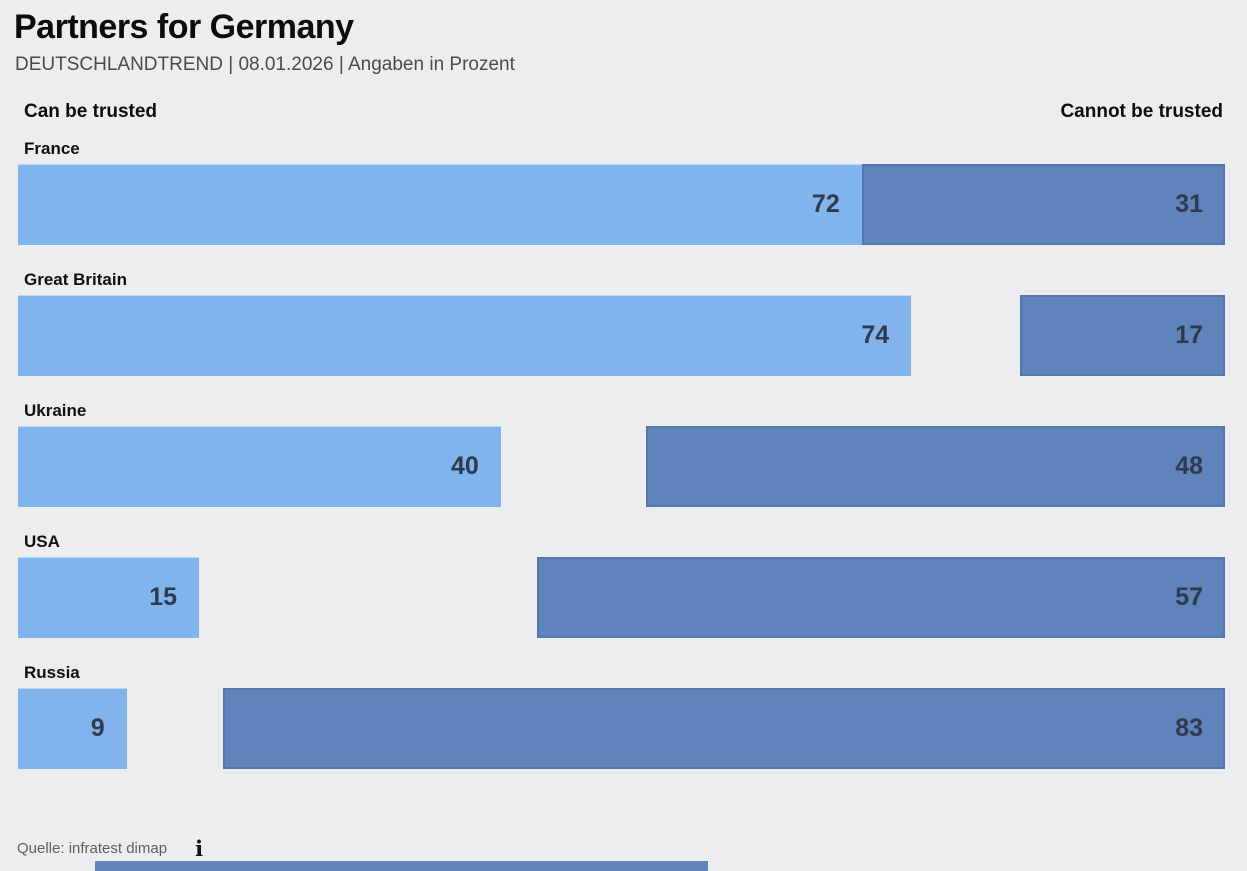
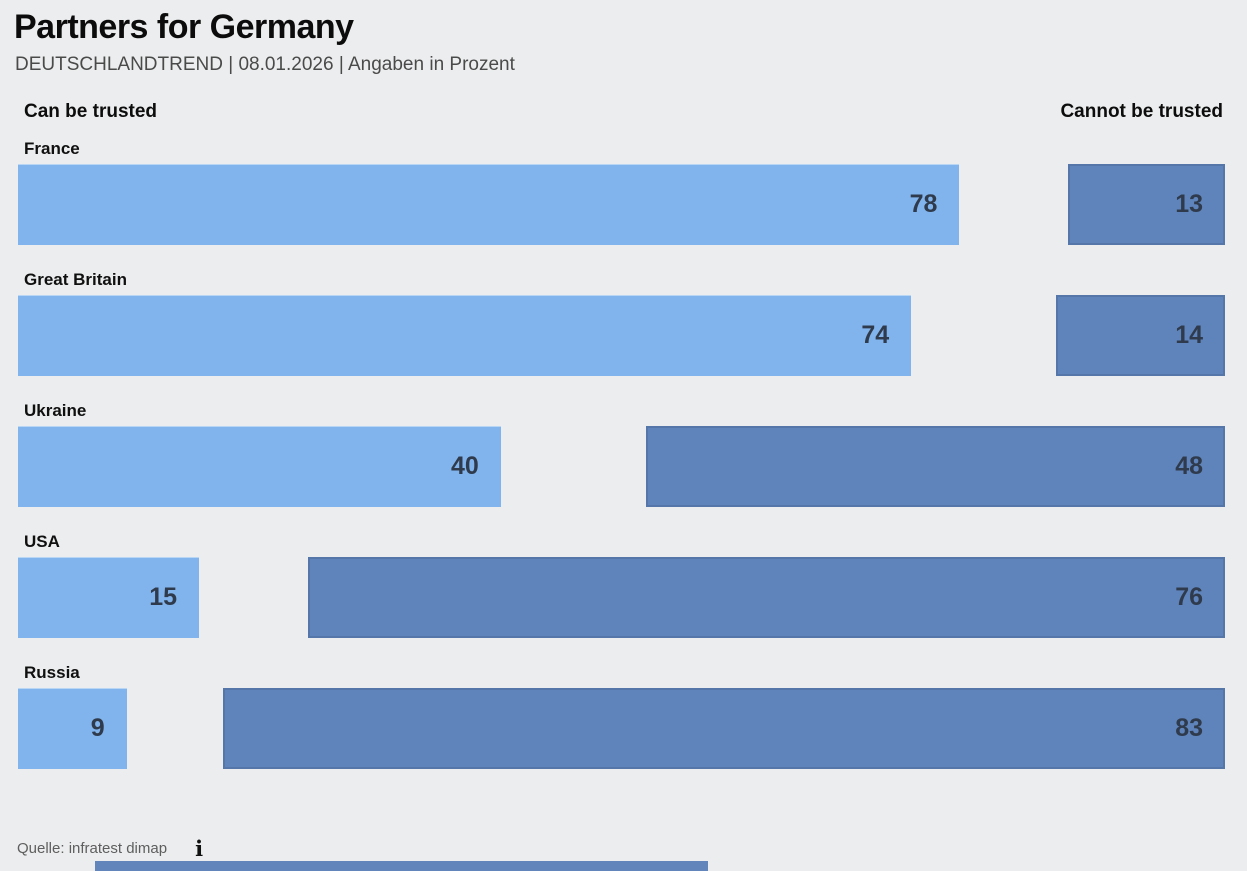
Can be trusted/France: 72 -> 78
Cannot be trusted/France: 31 -> 13
Cannot be trusted/Great Britain: 17 -> 14
Cannot be trusted/USA: 57 -> 76
